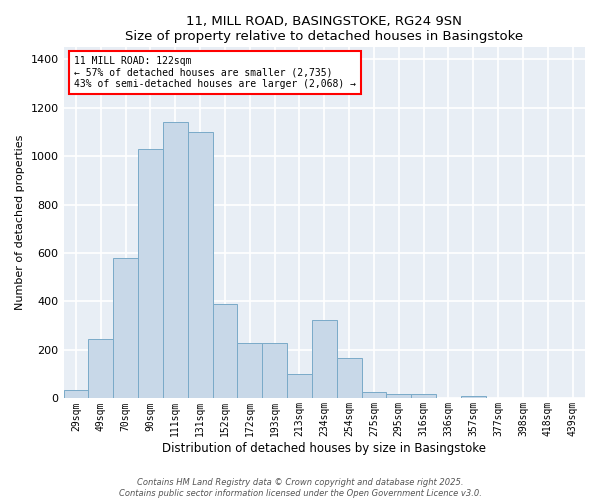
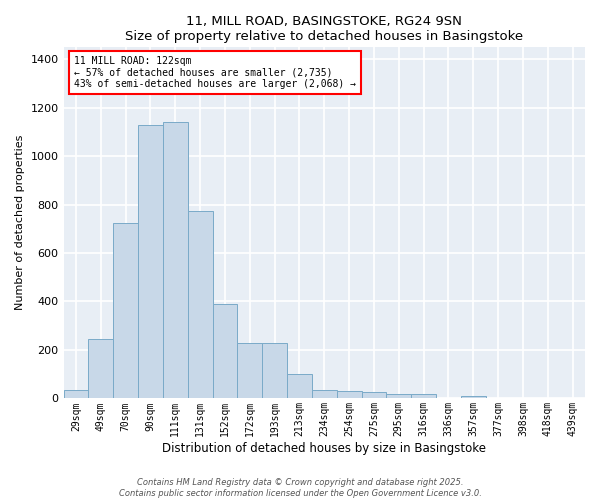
70sqm: 580 -> 725
90sqm: 1030 -> 1130
131sqm: 1100 -> 775
234sqm: 325 -> 35
254sqm: 165 -> 30
